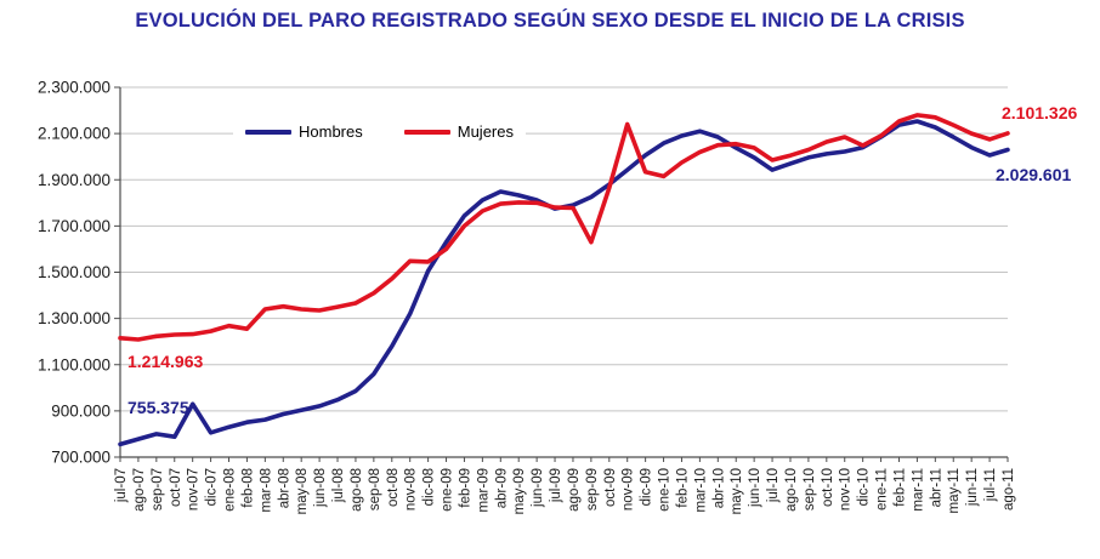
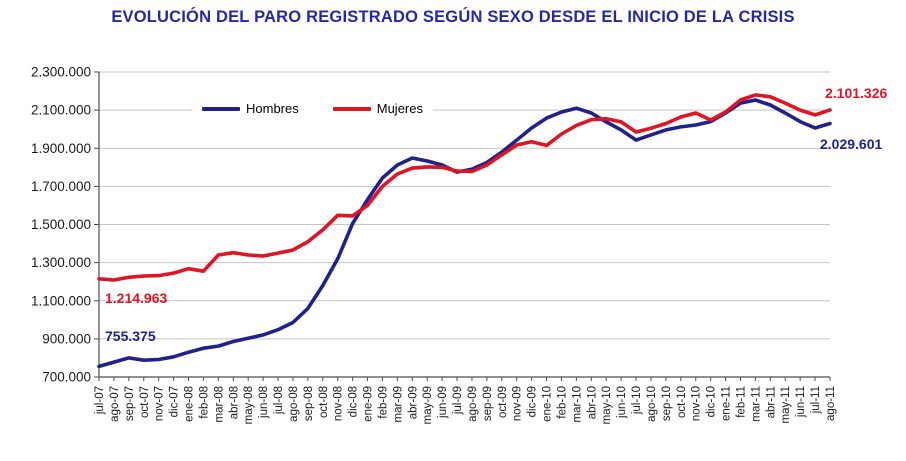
Hombres/nov-07: 930000 -> 790000
Mujeres/sep-09: 1630000 -> 1810000
Mujeres/nov-09: 2140000 -> 1920000
